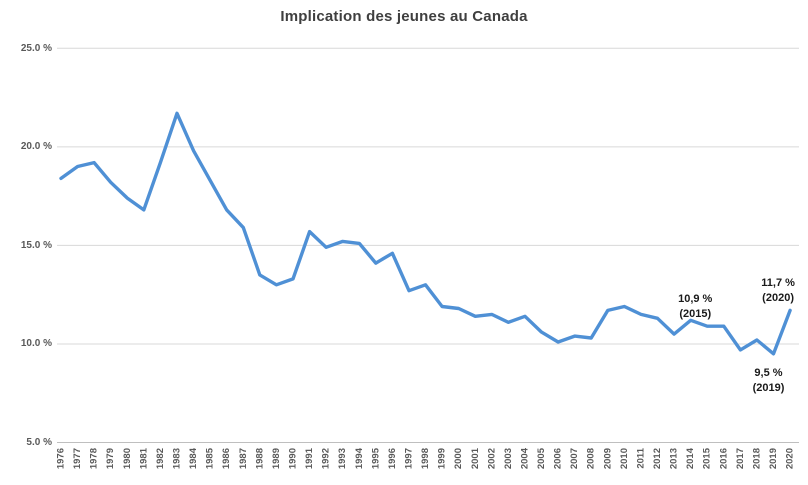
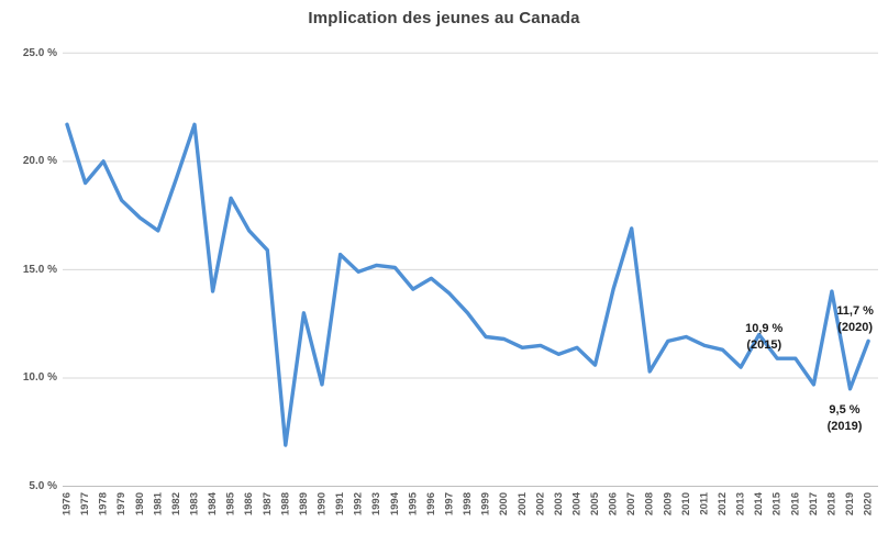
1976: 18.4% -> 21.7%
1978: 19.2% -> 20.0%
1984: 19.8% -> 14.0%
1988: 13.5% -> 6.9%
1990: 13.3% -> 9.7%
1997: 12.7% -> 13.9%
2006: 10.1% -> 14.1%
2007: 10.4% -> 16.9%
2014: 11.2% -> 12.0%
2018: 10.2% -> 14.0%
